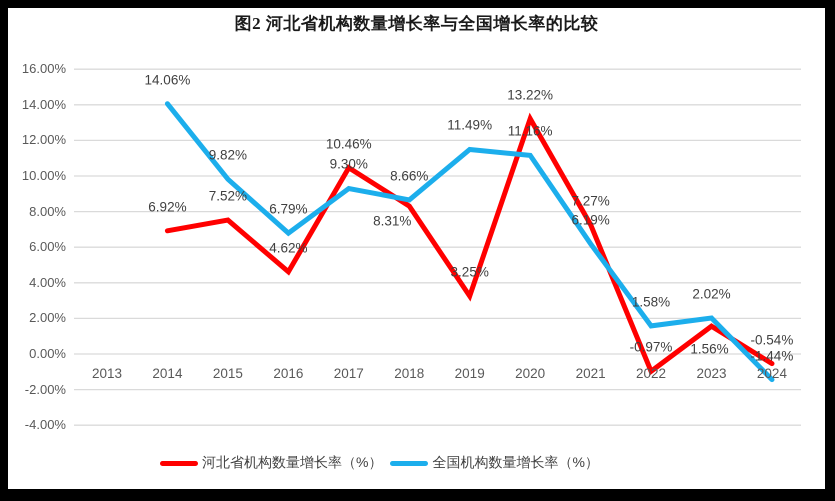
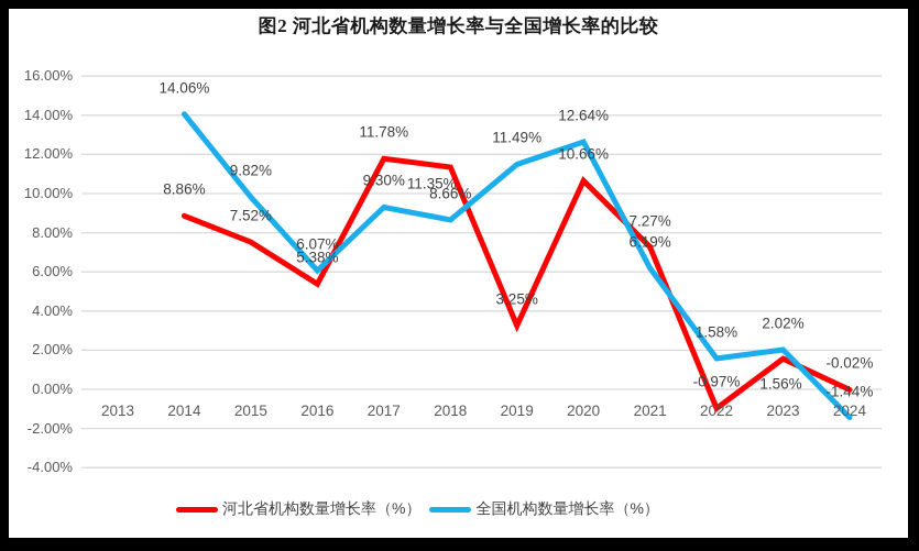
河北省机构数量增长率（%）/2014: 6.92% -> 8.86%
河北省机构数量增长率（%）/2016: 4.62% -> 5.38%
全国机构数量增长率（%）/2016: 6.79% -> 6.07%
河北省机构数量增长率（%）/2017: 10.46% -> 11.78%
河北省机构数量增长率（%）/2018: 8.31% -> 11.35%
河北省机构数量增长率（%）/2020: 13.22% -> 10.66%
全国机构数量增长率（%）/2020: 11.16% -> 12.64%
河北省机构数量增长率（%）/2024: -0.54% -> -0.02%
